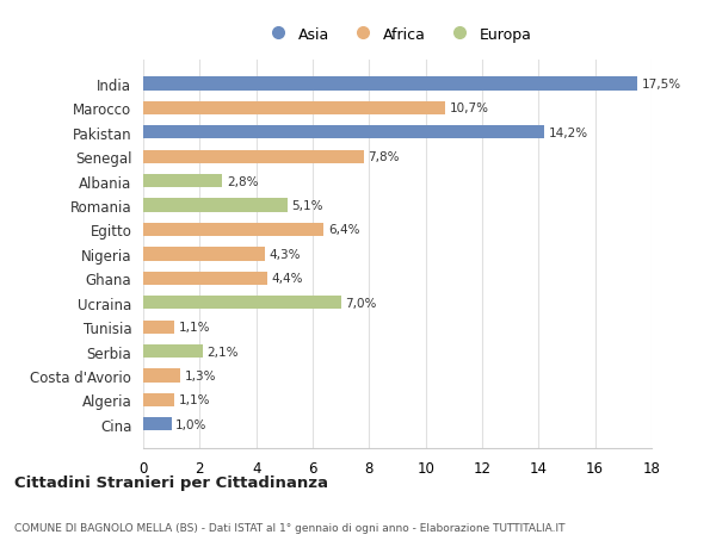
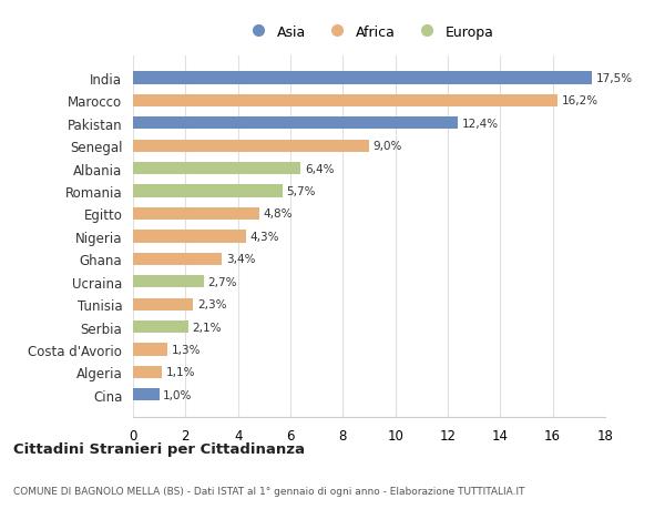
Marocco: 10,7% -> 16,2%
Pakistan: 14,2% -> 12,4%
Senegal: 7,8% -> 9,0%
Albania: 2,8% -> 6,4%
Romania: 5,1% -> 5,7%
Egitto: 6,4% -> 4,8%
Ghana: 4,4% -> 3,4%
Ucraina: 7,0% -> 2,7%
Tunisia: 1,1% -> 2,3%
